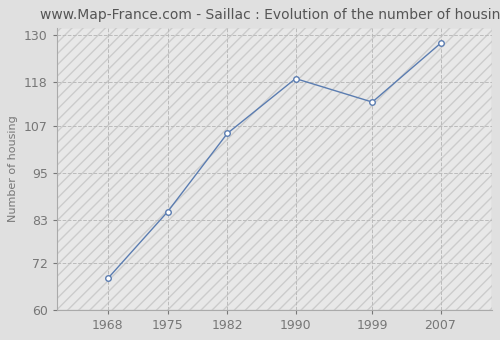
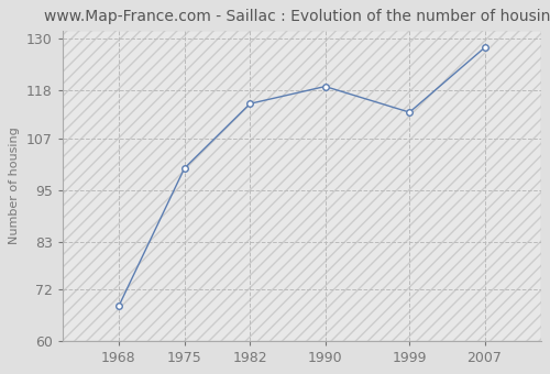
1975: 85 -> 100
1982: 105 -> 115
